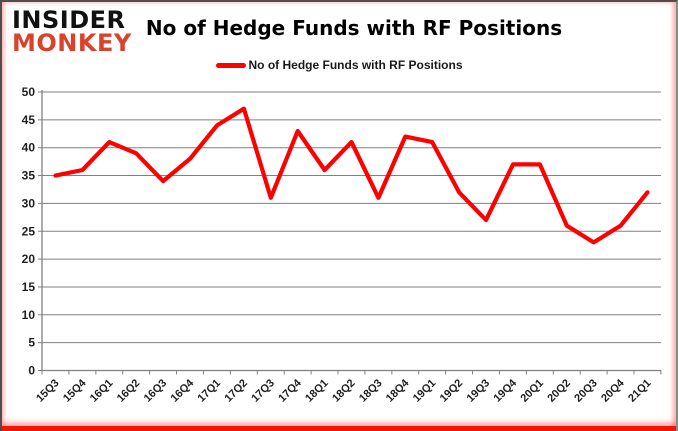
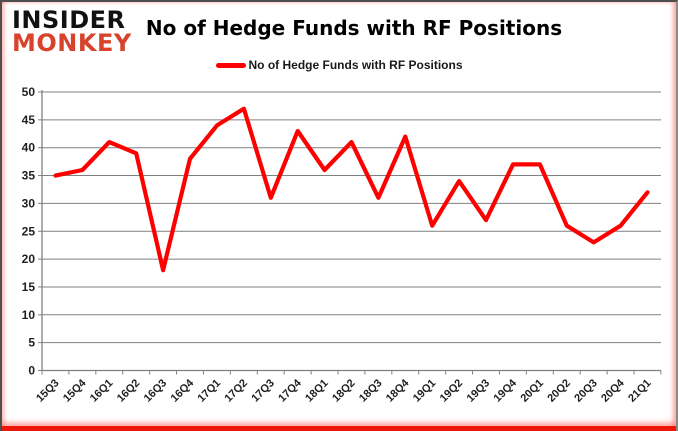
16Q3: 34 -> 18
19Q1: 41 -> 26
19Q2: 32 -> 34
